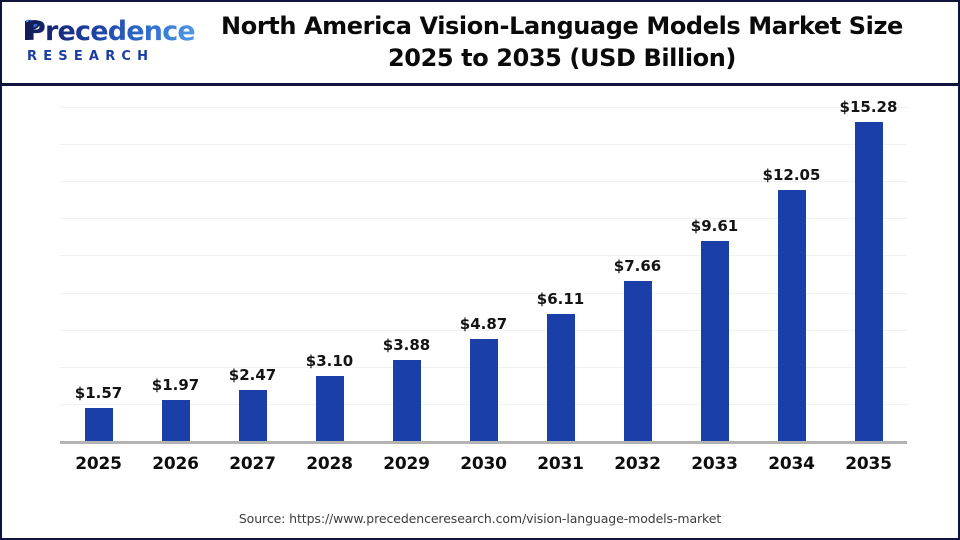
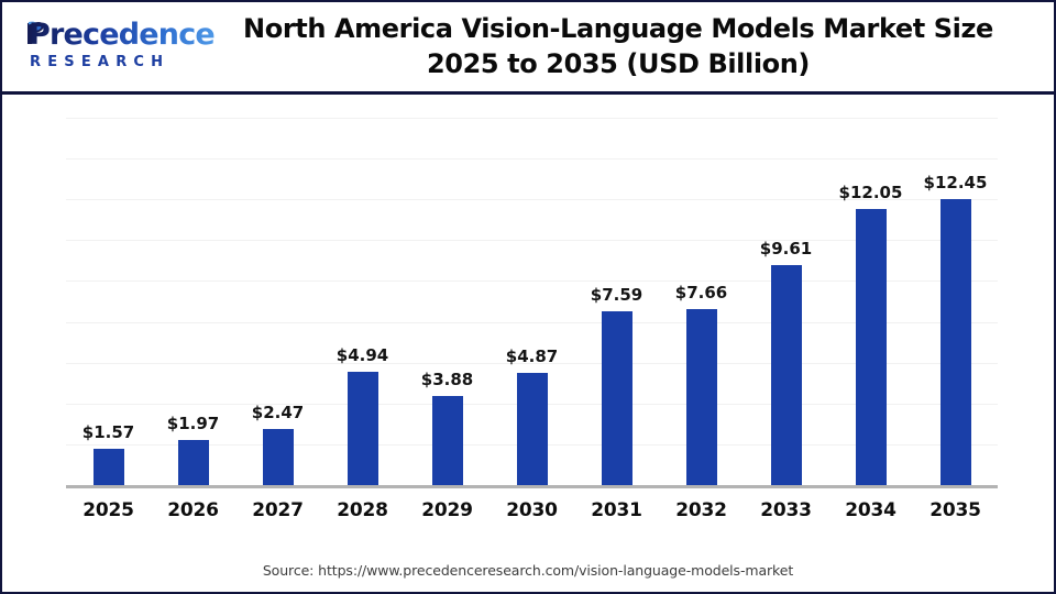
2028: $3.10 -> $4.94
2031: $6.11 -> $7.59
2035: $15.28 -> $12.45
